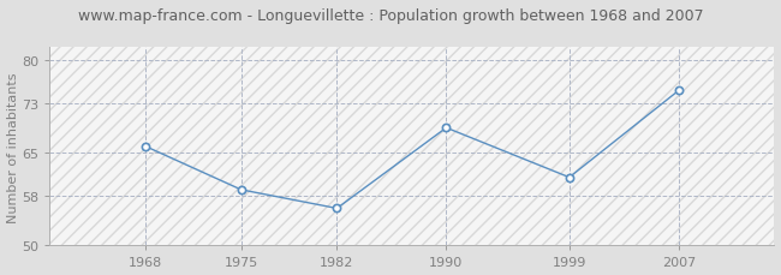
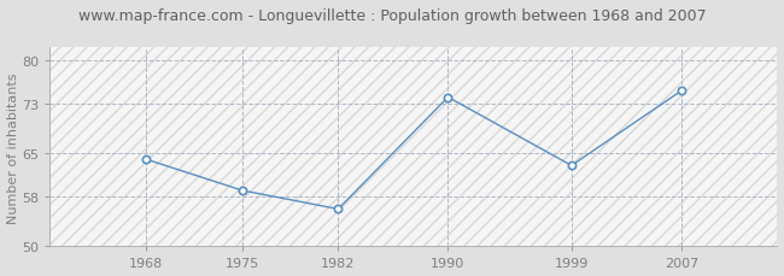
1968: 66 -> 64
1990: 69 -> 74
1999: 61 -> 63
